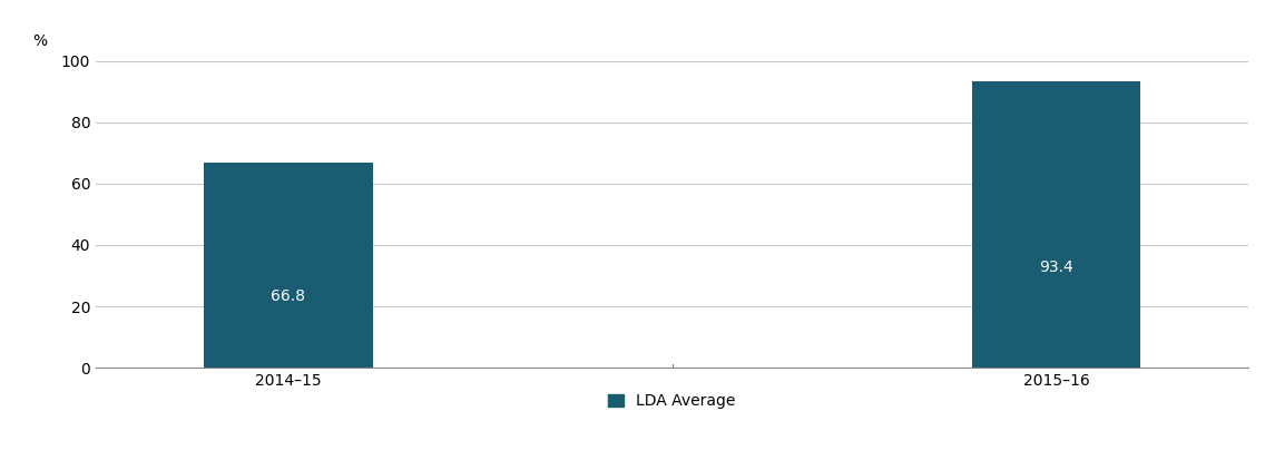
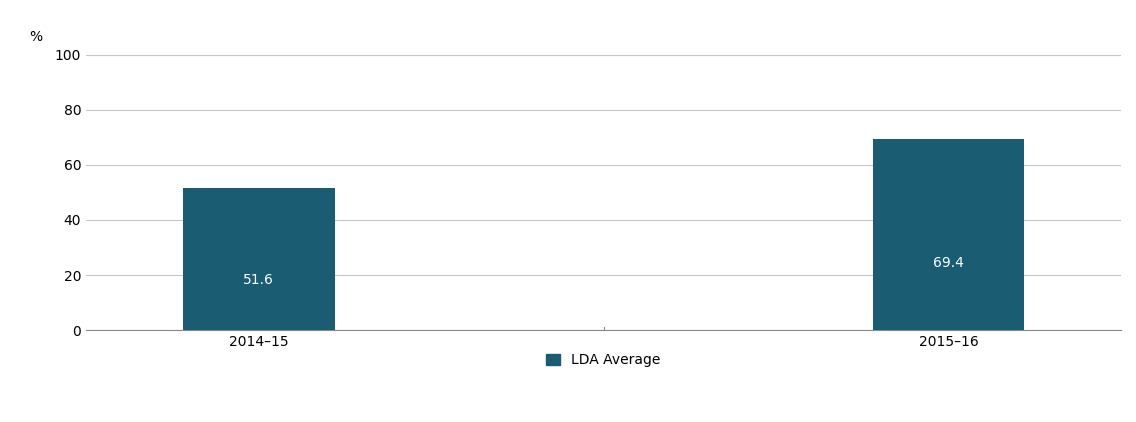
2014–15: 66.8 -> 51.6
2015–16: 93.4 -> 69.4
